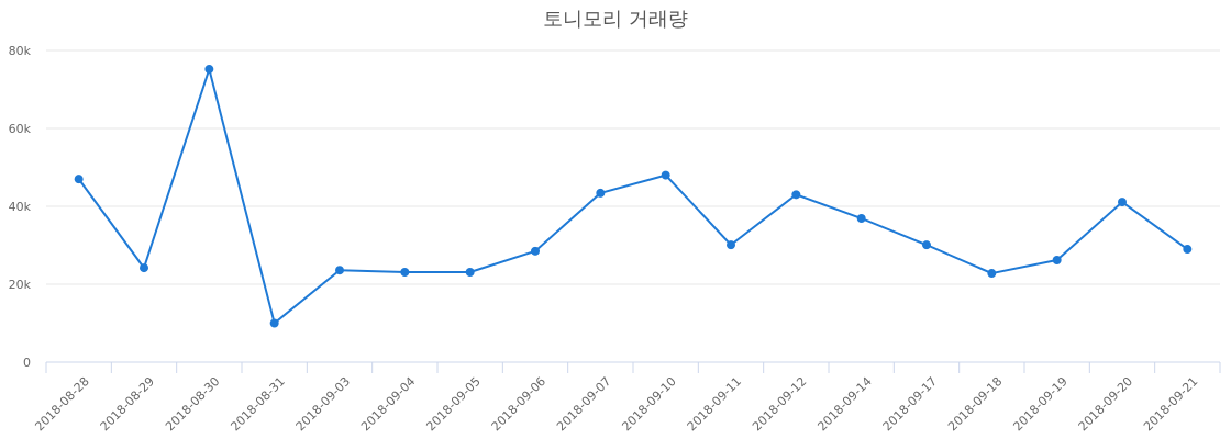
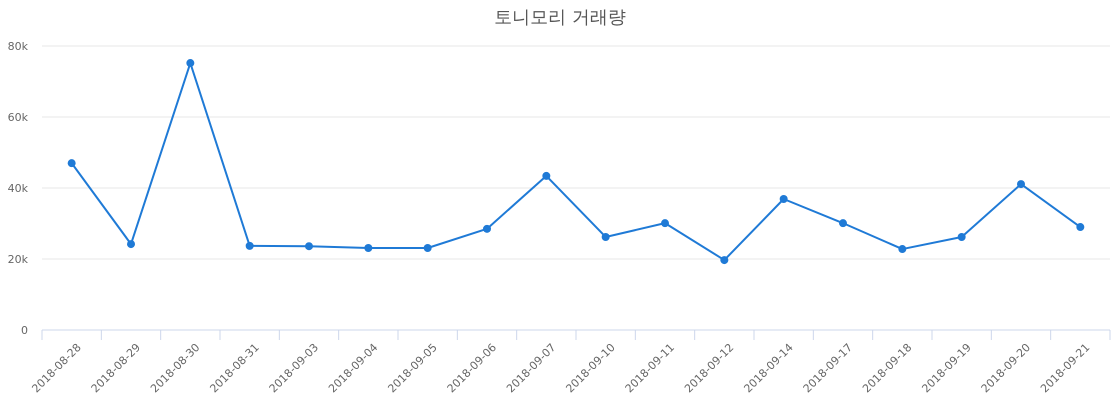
2018-08-31: 10k -> 24k
2018-09-10: 48k -> 26k
2018-09-12: 43k -> 20k
